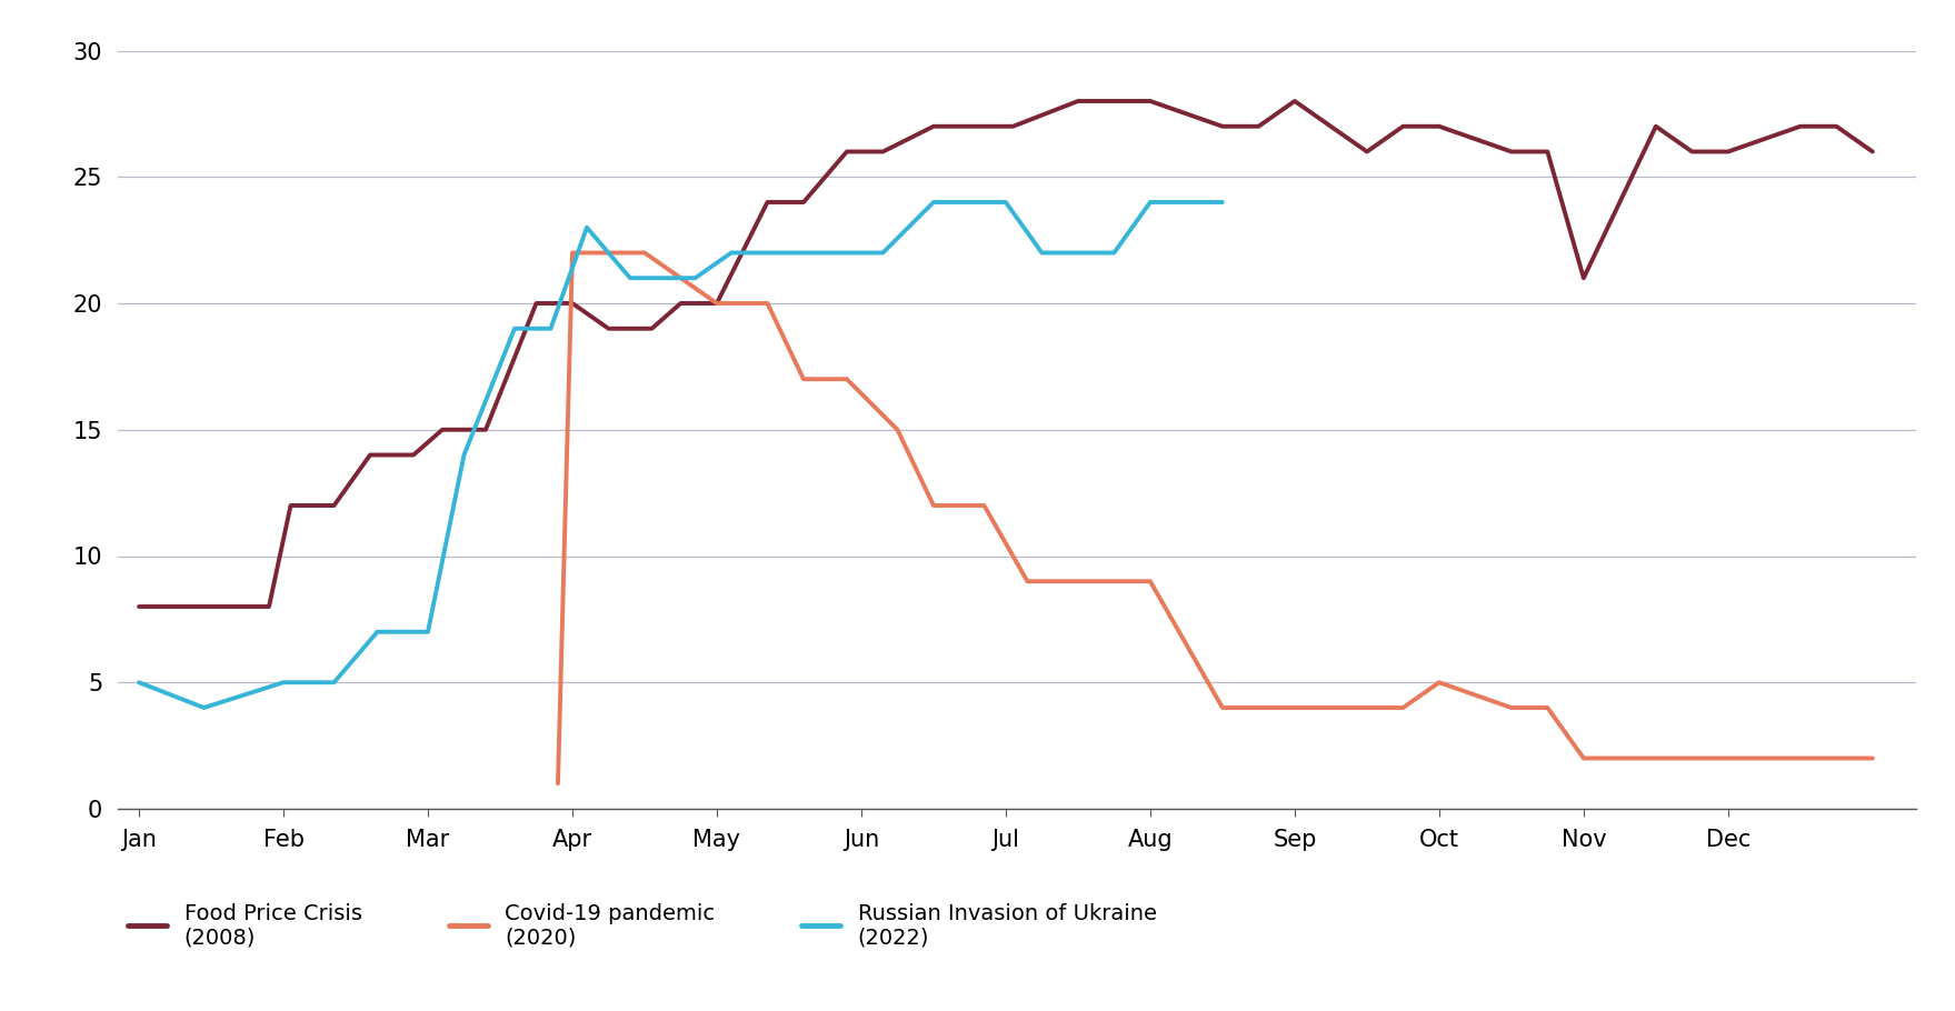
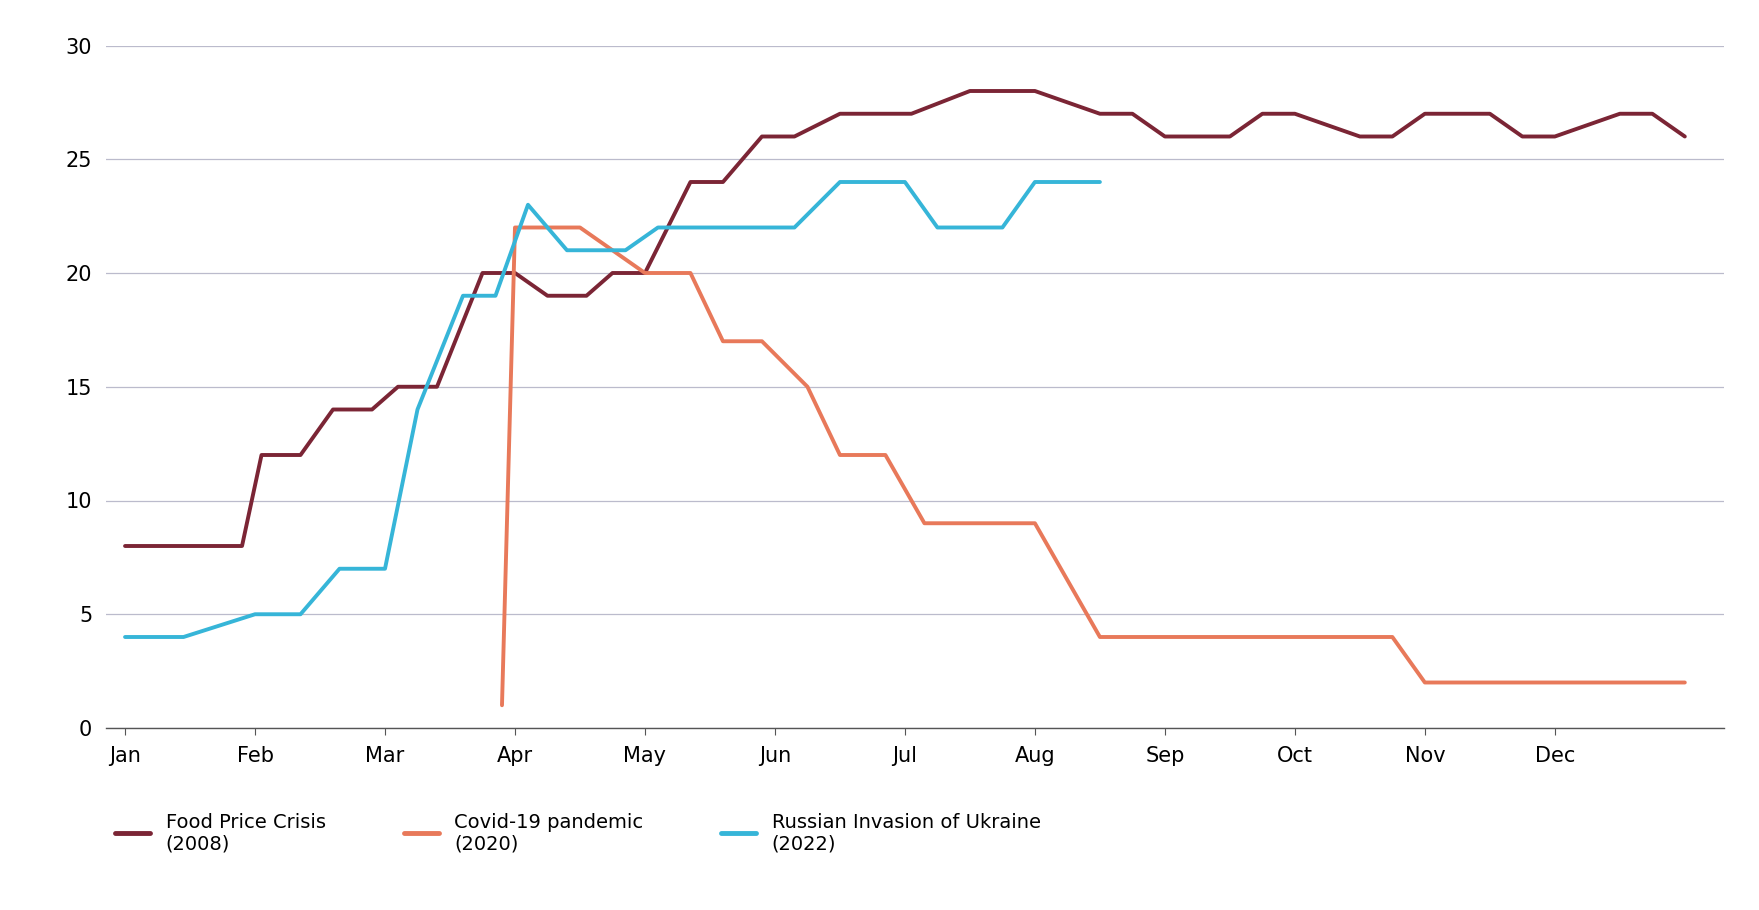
Russian Invasion of Ukraine (2022)/Jan: 5 -> 4
Food Price Crisis (2008)/Sep: 28 -> 26
Covid-19 pandemic (2020)/Oct: 5 -> 4
Food Price Crisis (2008)/Nov: 21 -> 27
